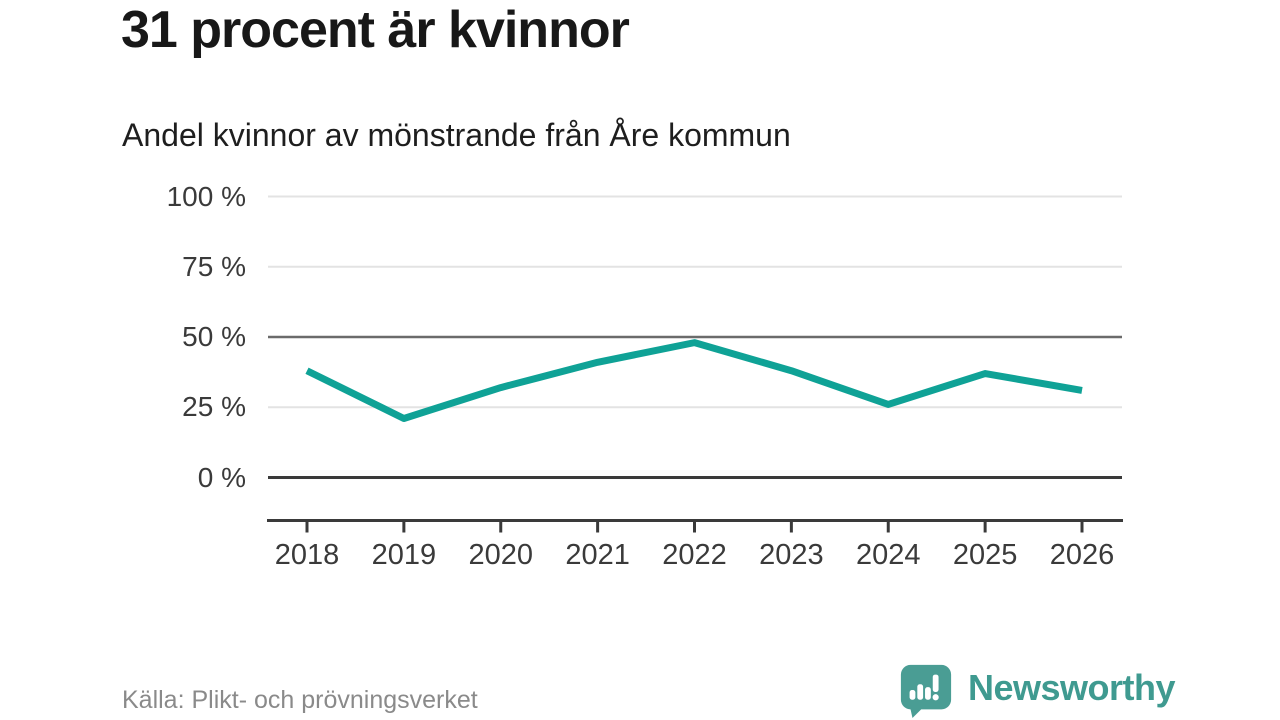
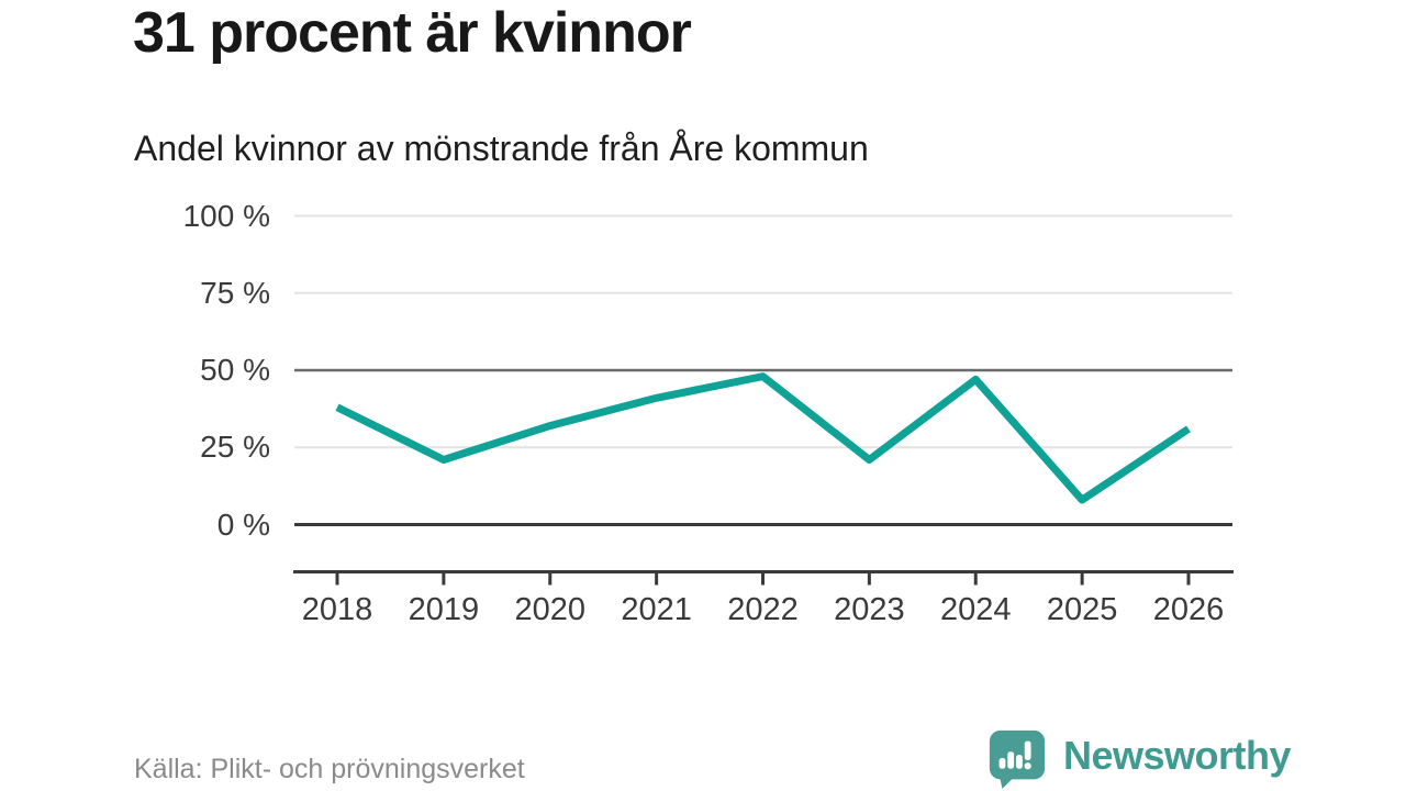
2023: 38% -> 21%
2024: 26% -> 47%
2025: 37% -> 8%
